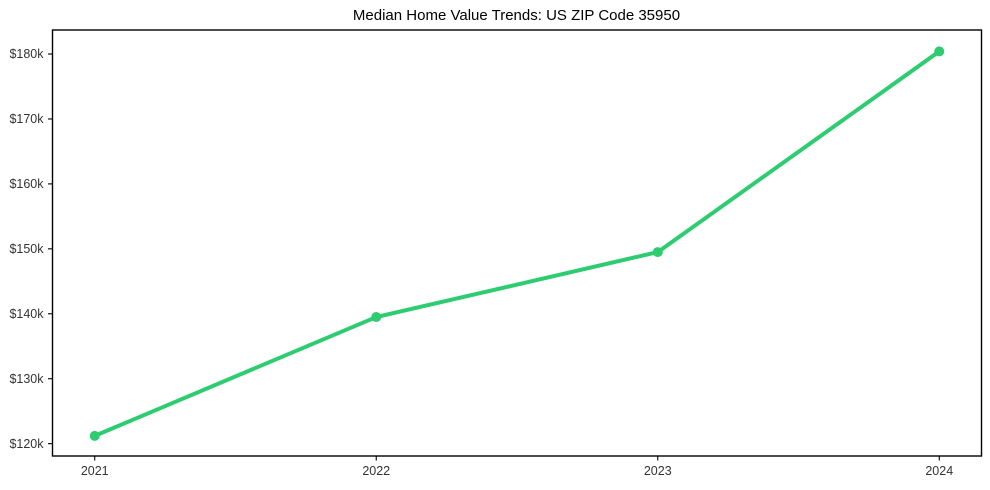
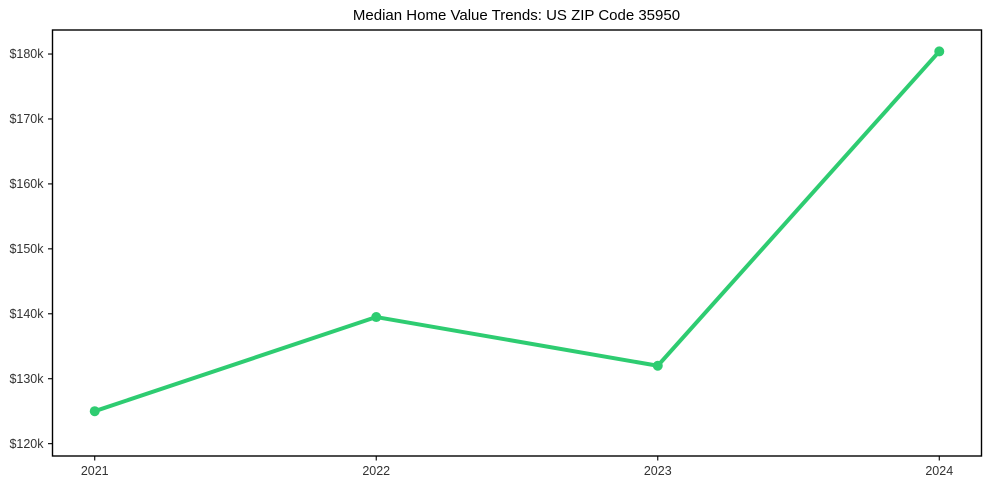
2021: $121k -> $125k
2023: $150k -> $132k
